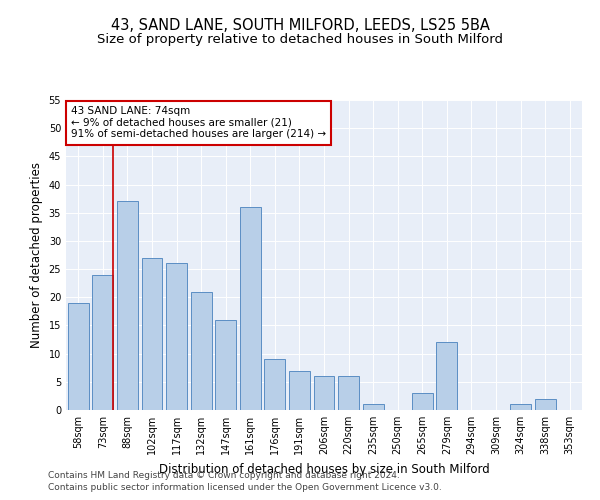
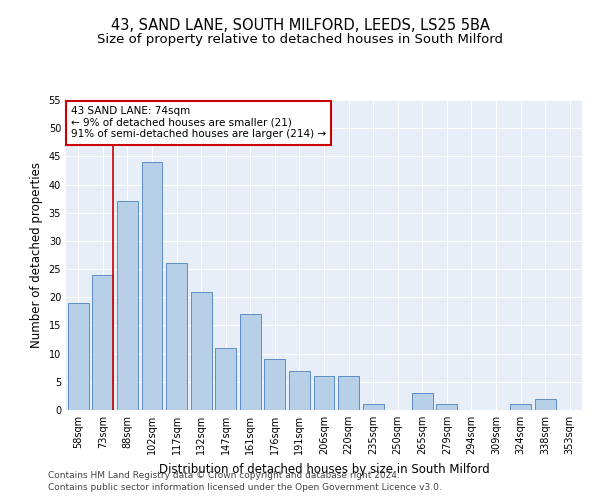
102sqm: 27 -> 44
147sqm: 16 -> 11
161sqm: 36 -> 17
279sqm: 12 -> 1
